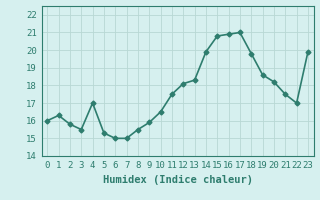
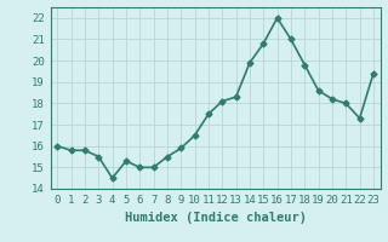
1: 16.3 -> 15.8
4: 17.0 -> 14.5
16: 20.9 -> 22.0
21: 17.5 -> 18.0
22: 17.0 -> 17.3
23: 19.9 -> 19.4
